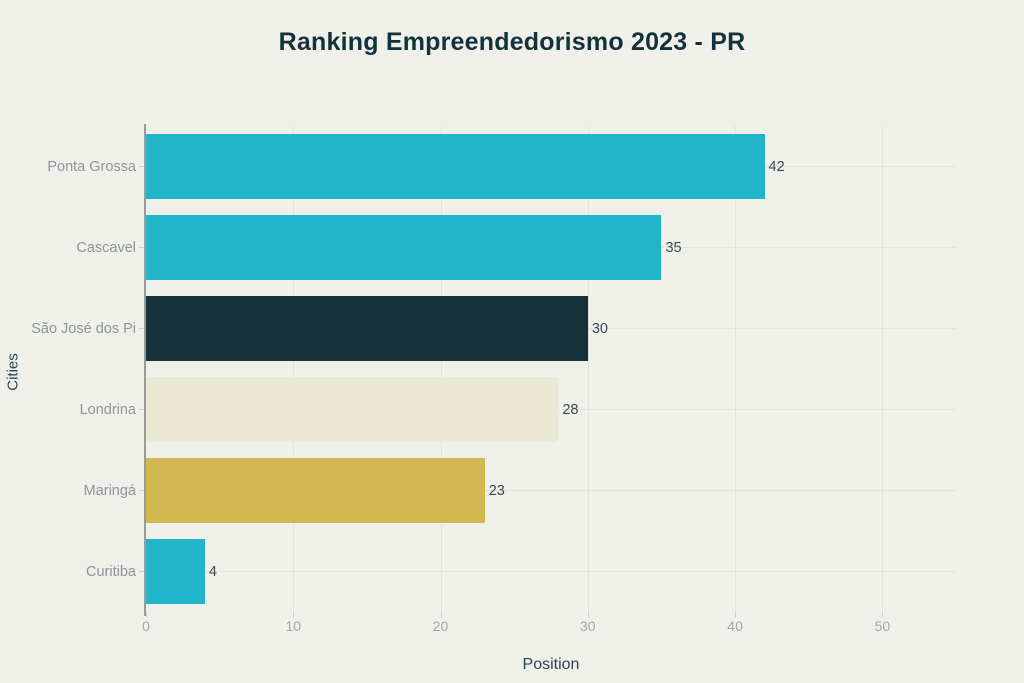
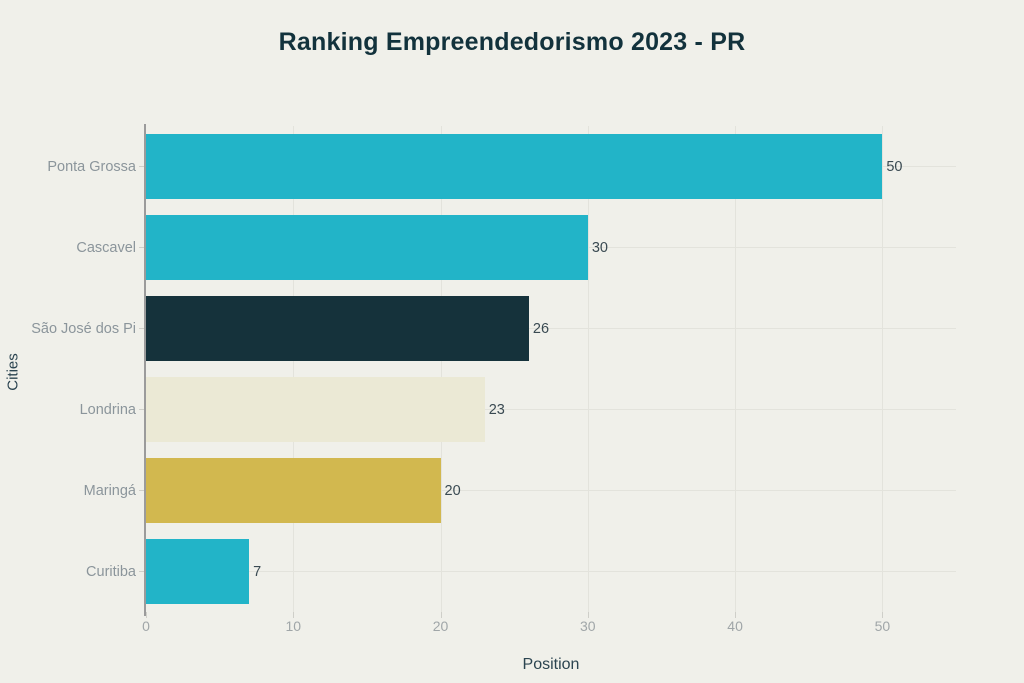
Ponta Grossa: 42 -> 50
Cascavel: 35 -> 30
São José dos Pi: 30 -> 26
Londrina: 28 -> 23
Maringá: 23 -> 20
Curitiba: 4 -> 7
